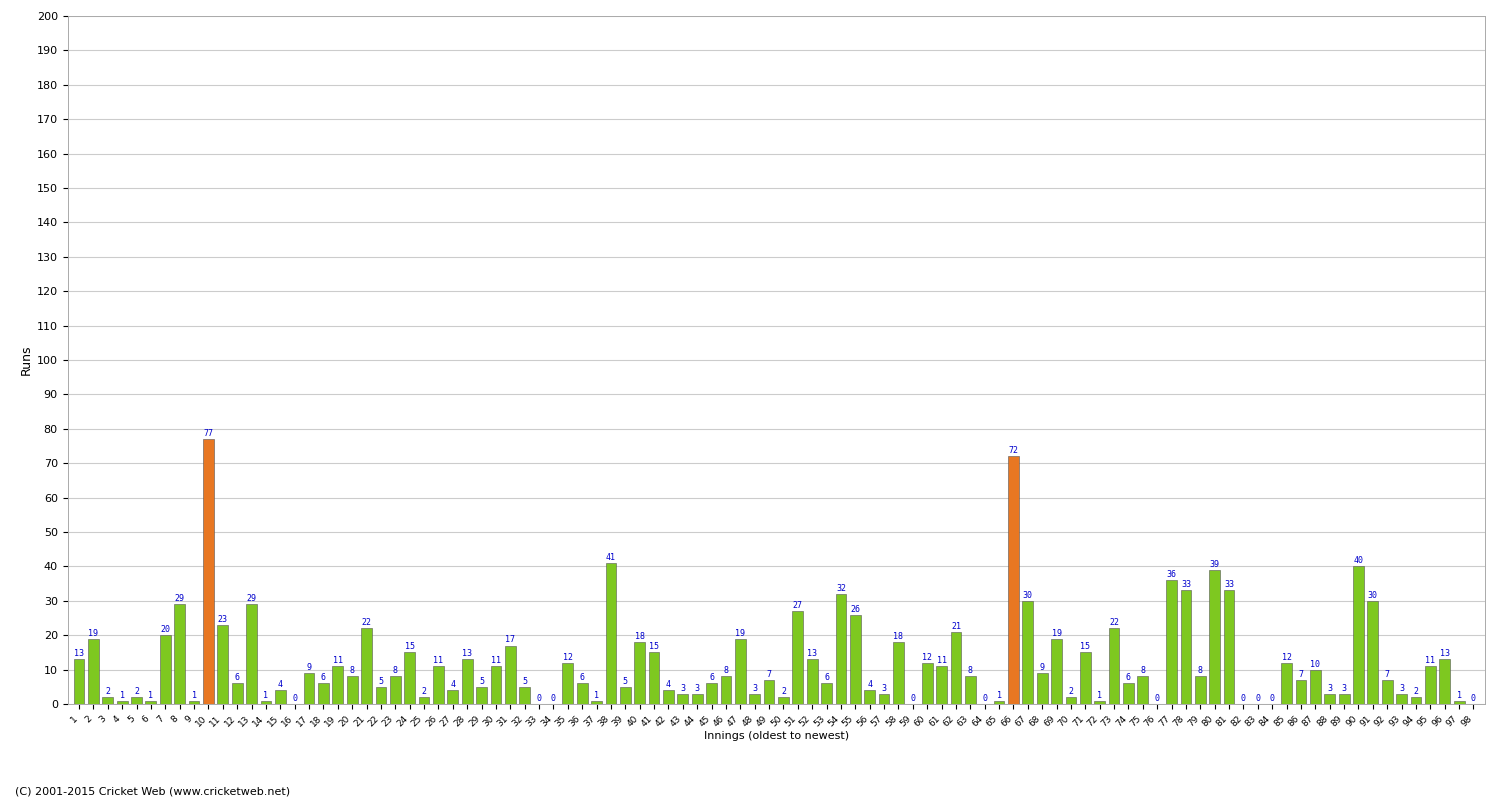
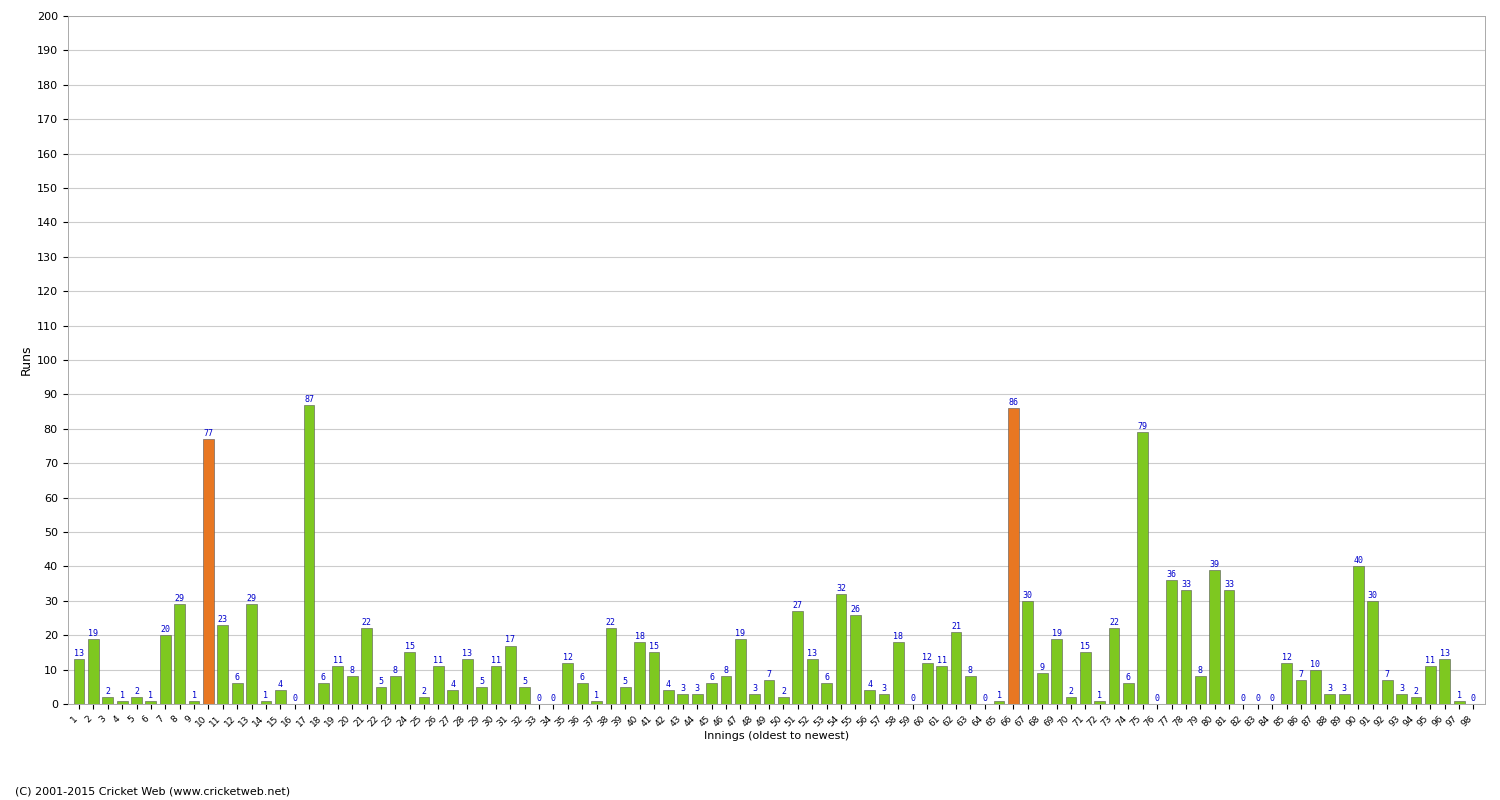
17: 9 -> 87
38: 41 -> 22
66: 72 -> 86
75: 8 -> 79
